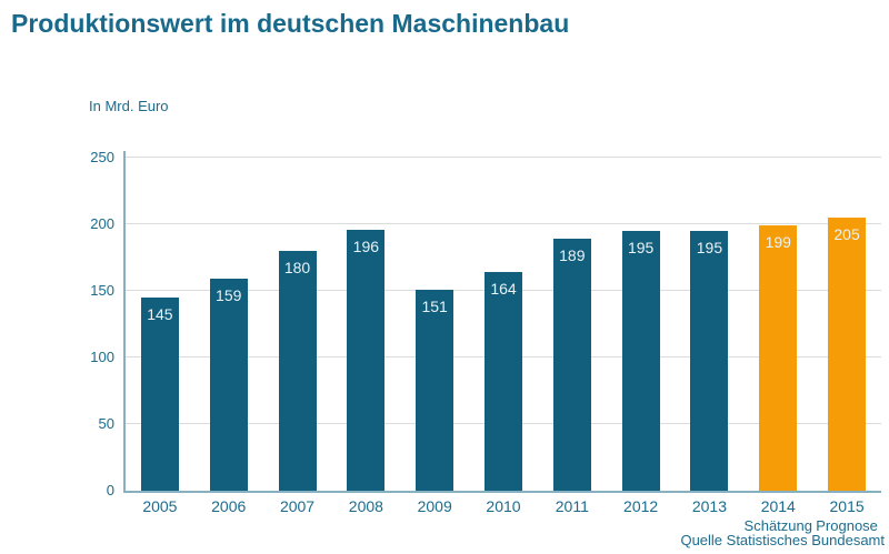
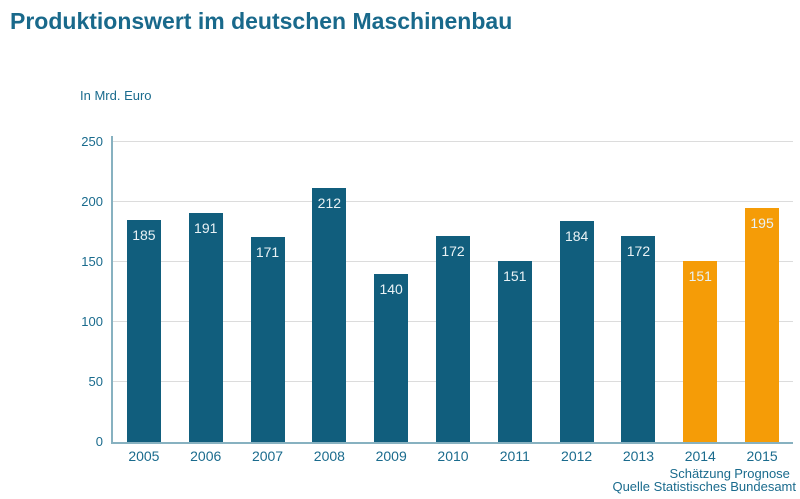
2005: 145 -> 185
2006: 159 -> 191
2007: 180 -> 171
2008: 196 -> 212
2009: 151 -> 140
2010: 164 -> 172
2011: 189 -> 151
2012: 195 -> 184
2013: 195 -> 172
2014: 199 -> 151
2015: 205 -> 195
